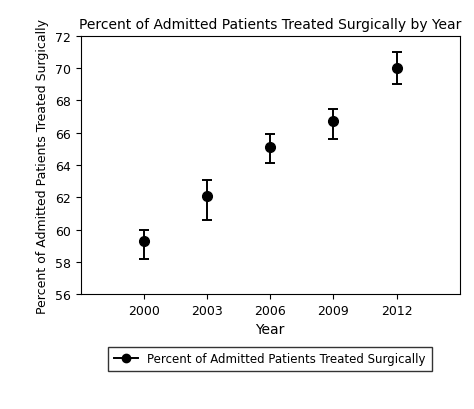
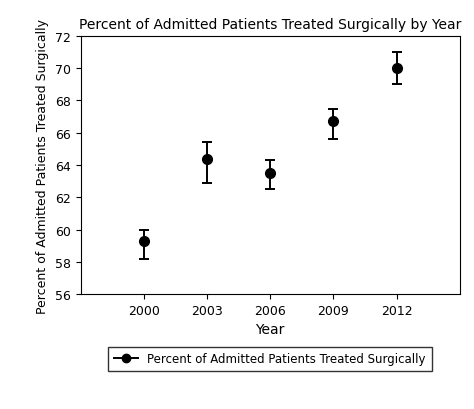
2003: 62.1 -> 64.4
2006: 65.1 -> 63.5
